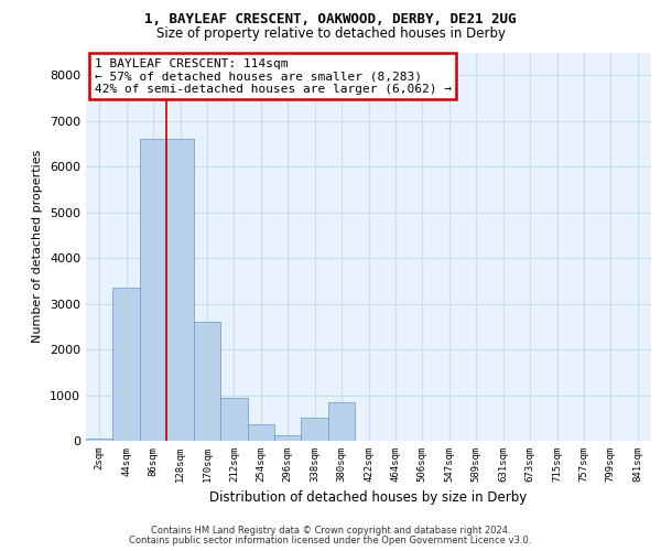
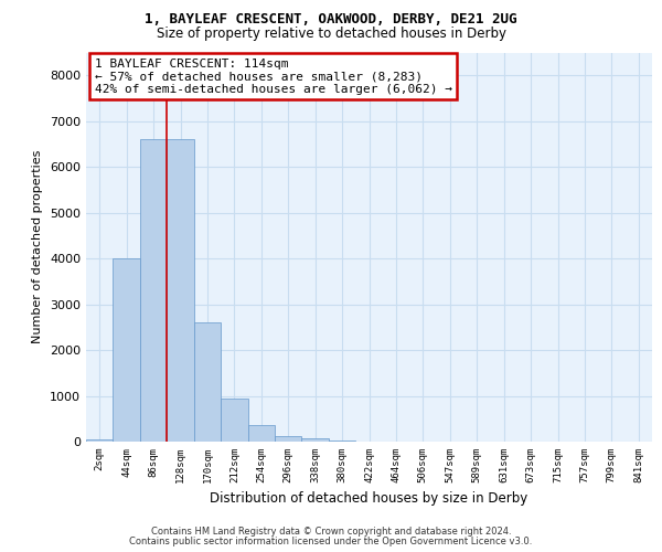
44sqm: 3350 -> 4000
338sqm: 500 -> 70
380sqm: 850 -> 30
